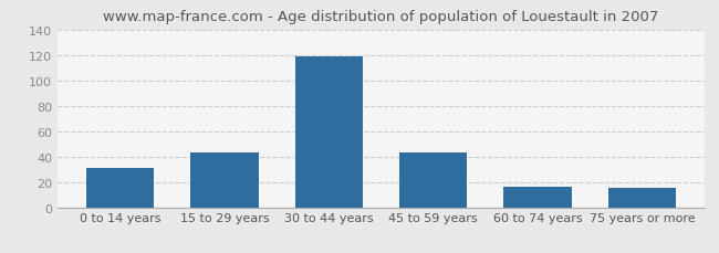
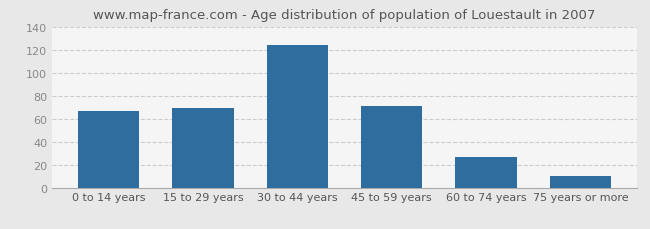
0 to 14 years: 31 -> 67
15 to 29 years: 43 -> 69
30 to 44 years: 119 -> 124
45 to 59 years: 43 -> 71
60 to 74 years: 16 -> 27
75 years or more: 15 -> 10
